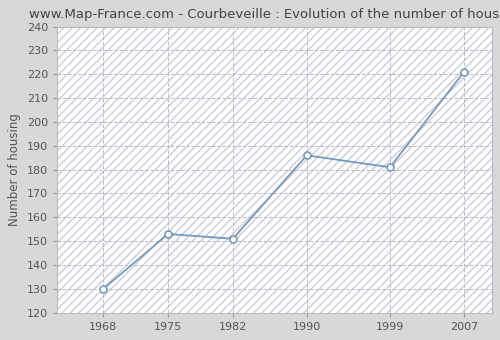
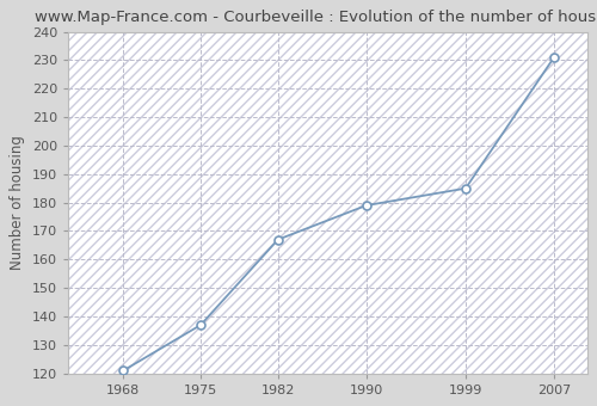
1968: 130 -> 121
1975: 153 -> 137
1982: 151 -> 167
1990: 186 -> 179
1999: 181 -> 185
2007: 221 -> 231
